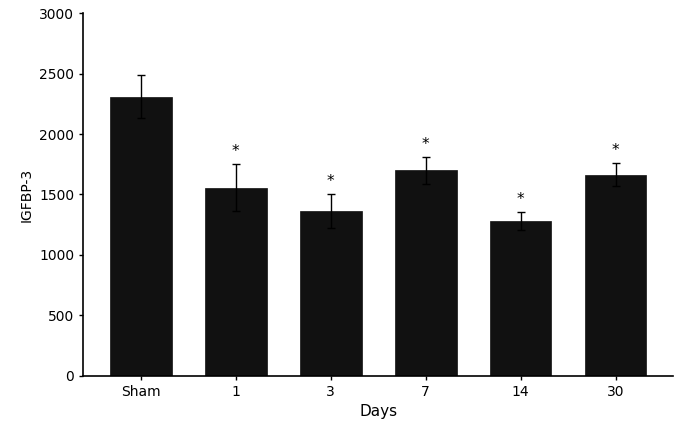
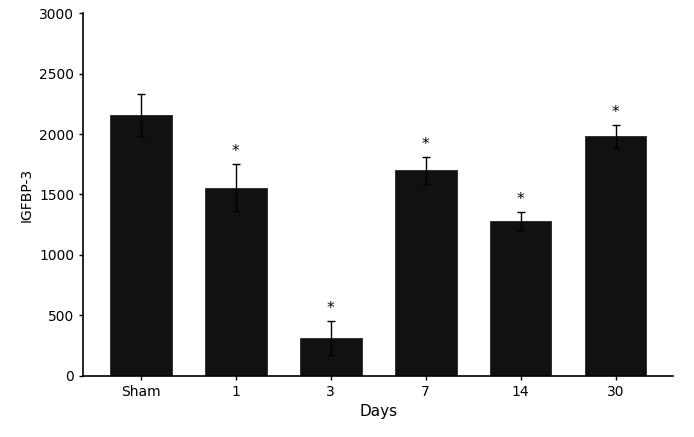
Sham: 2310 -> 2160
3: 1360 -> 310
30: 1660 -> 1980
